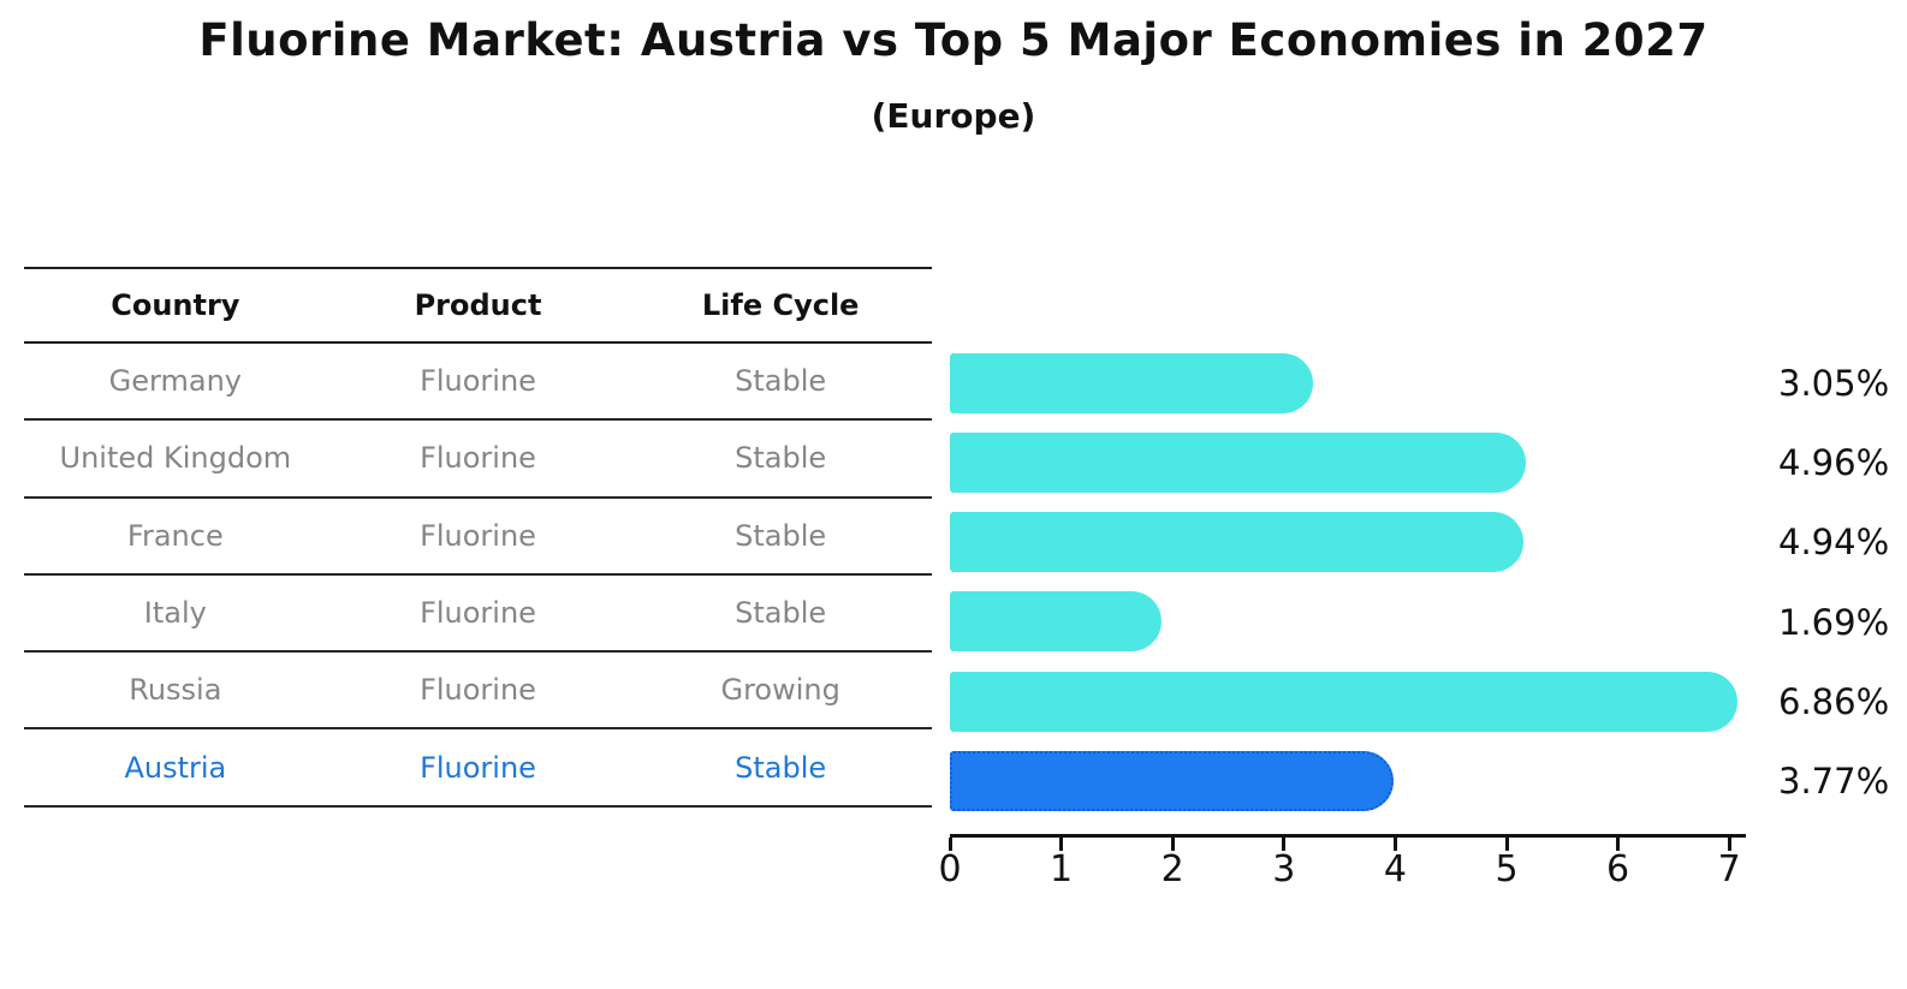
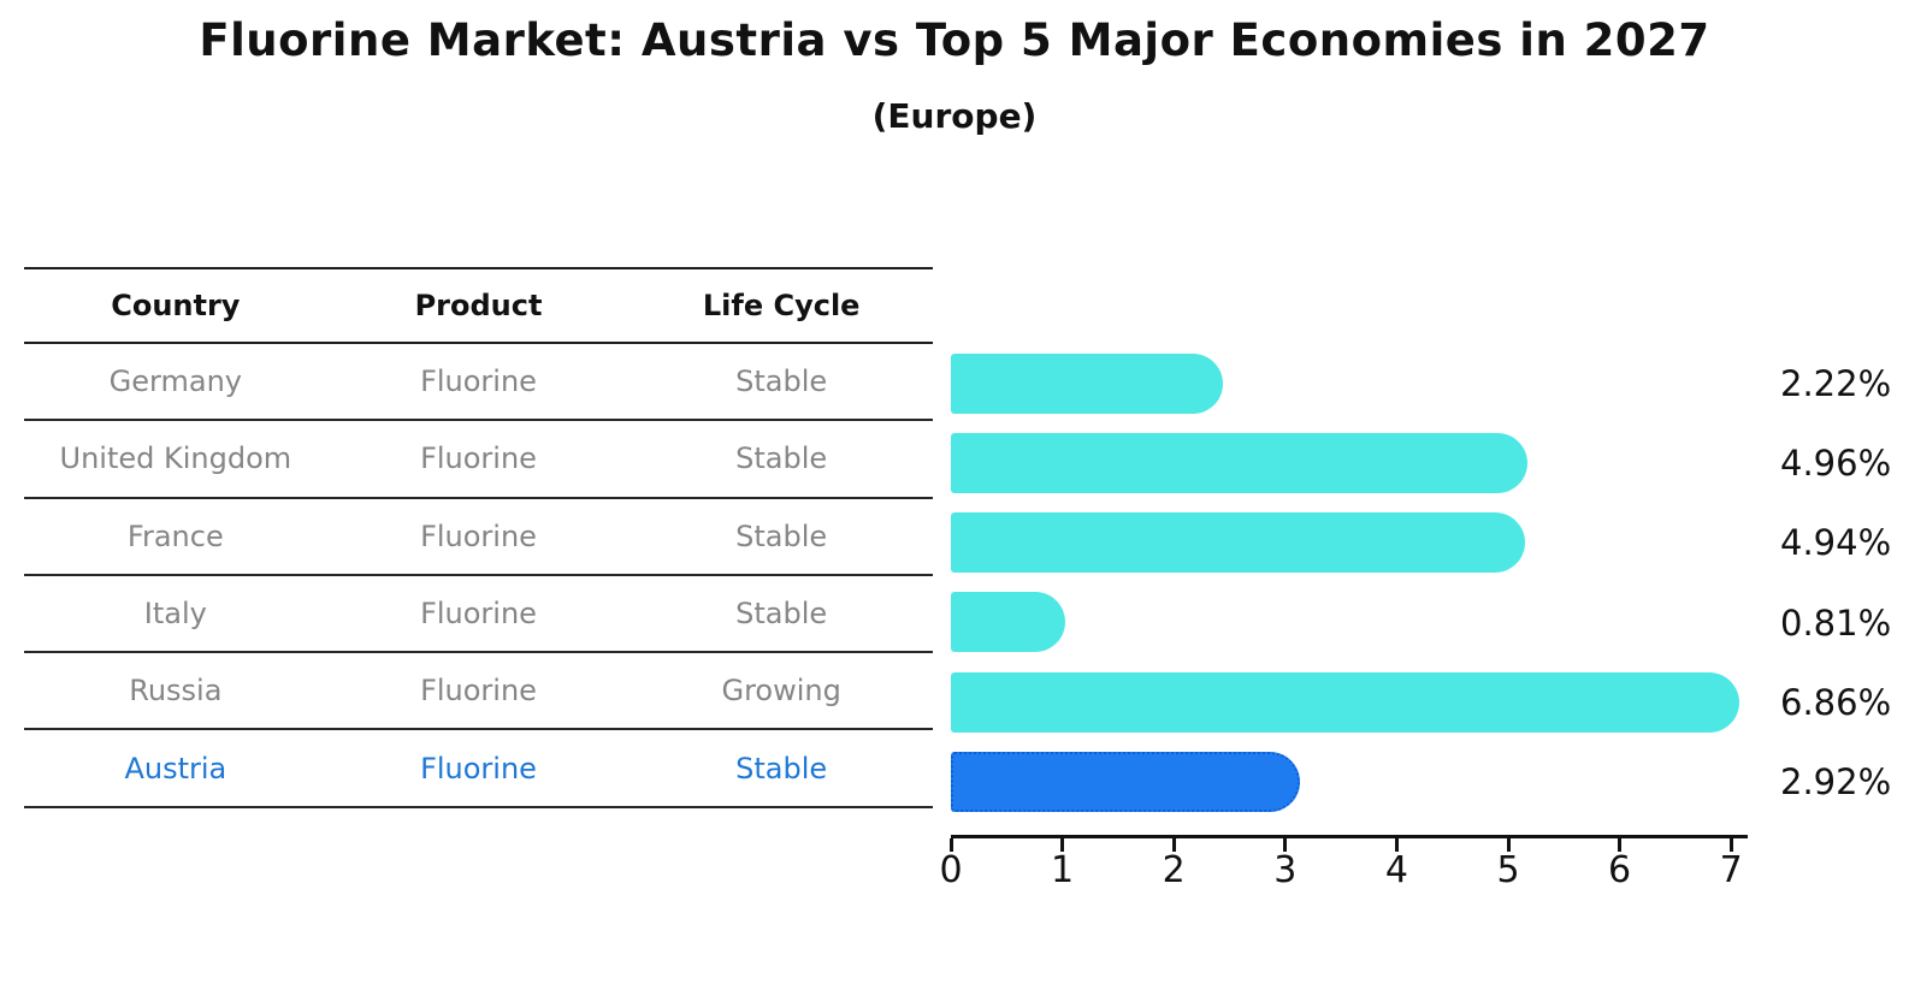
Germany: 3.05% -> 2.22%
Italy: 1.69% -> 0.81%
Austria: 3.77% -> 2.92%
